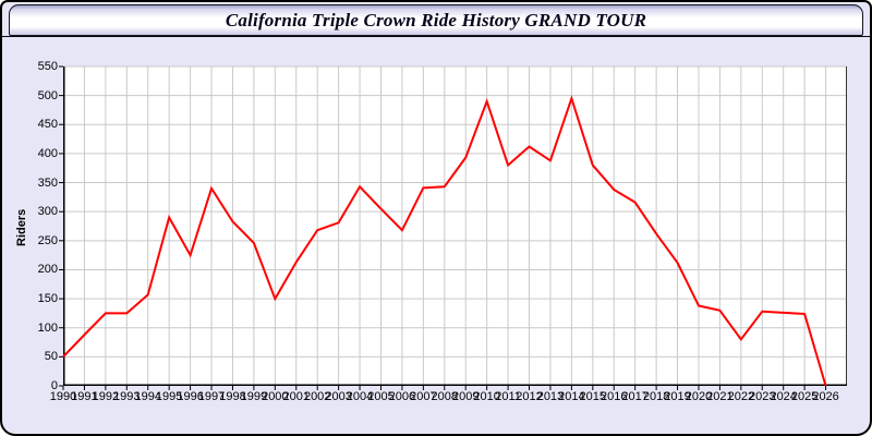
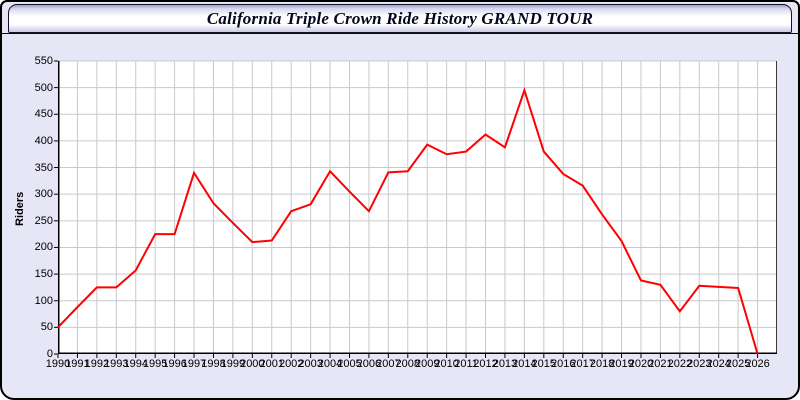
1995: 290 -> 220
2000: 150 -> 210
2010: 490 -> 380
